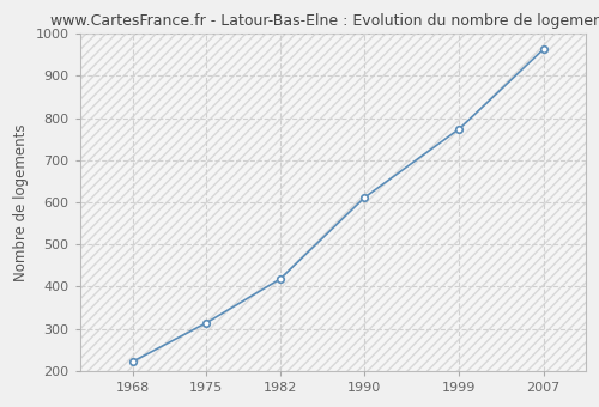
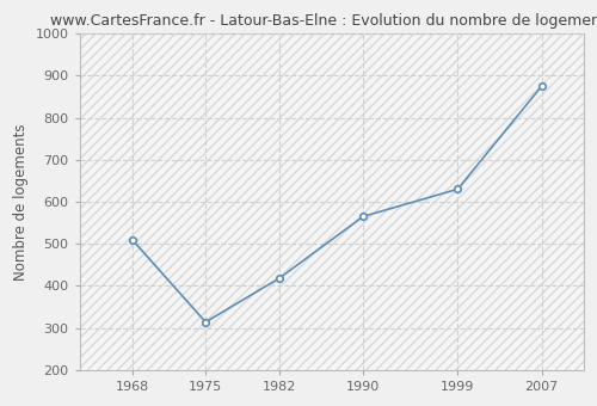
1968: 222 -> 510
1990: 611 -> 565
1999: 774 -> 630
2007: 963 -> 875
